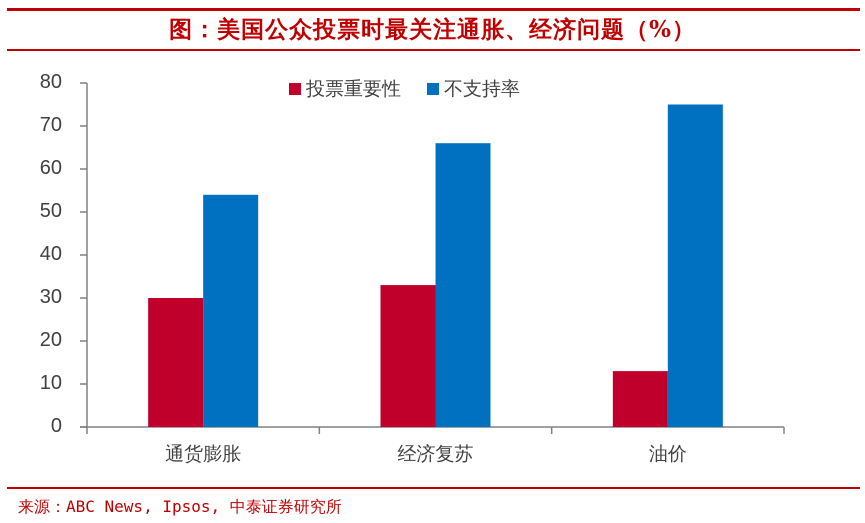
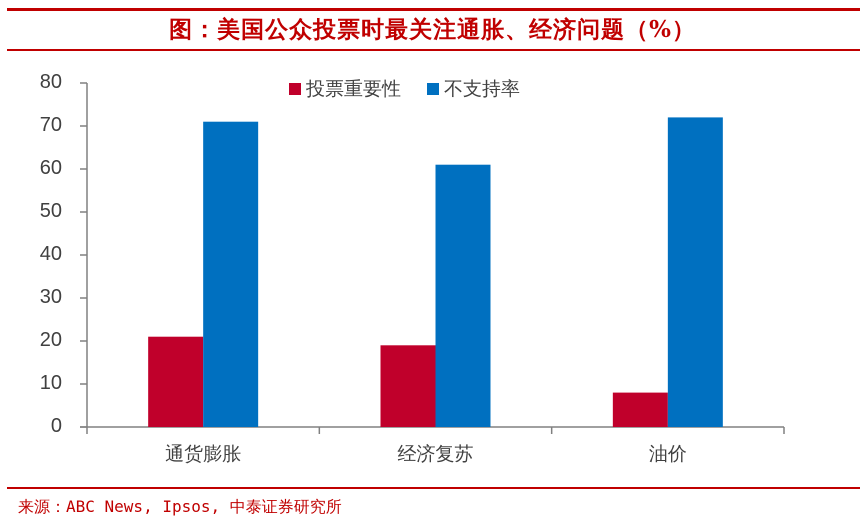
投票重要性/通货膨胀: 30 -> 21
不支持率/通货膨胀: 54 -> 71
投票重要性/经济复苏: 33 -> 19
不支持率/经济复苏: 66 -> 61
投票重要性/油价: 13 -> 8
不支持率/油价: 75 -> 72
